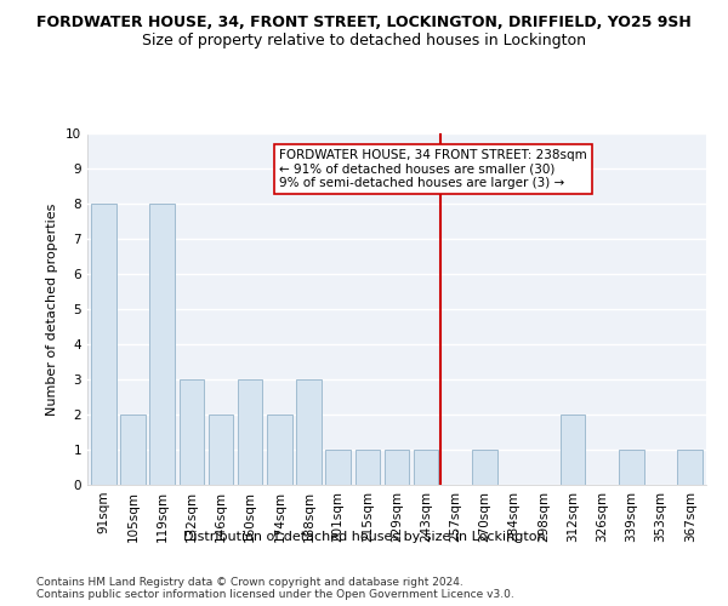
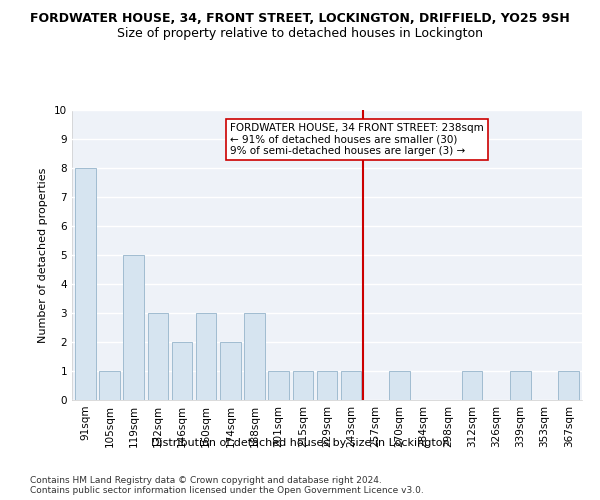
105sqm: 2 -> 1
119sqm: 8 -> 5
312sqm: 2 -> 1
